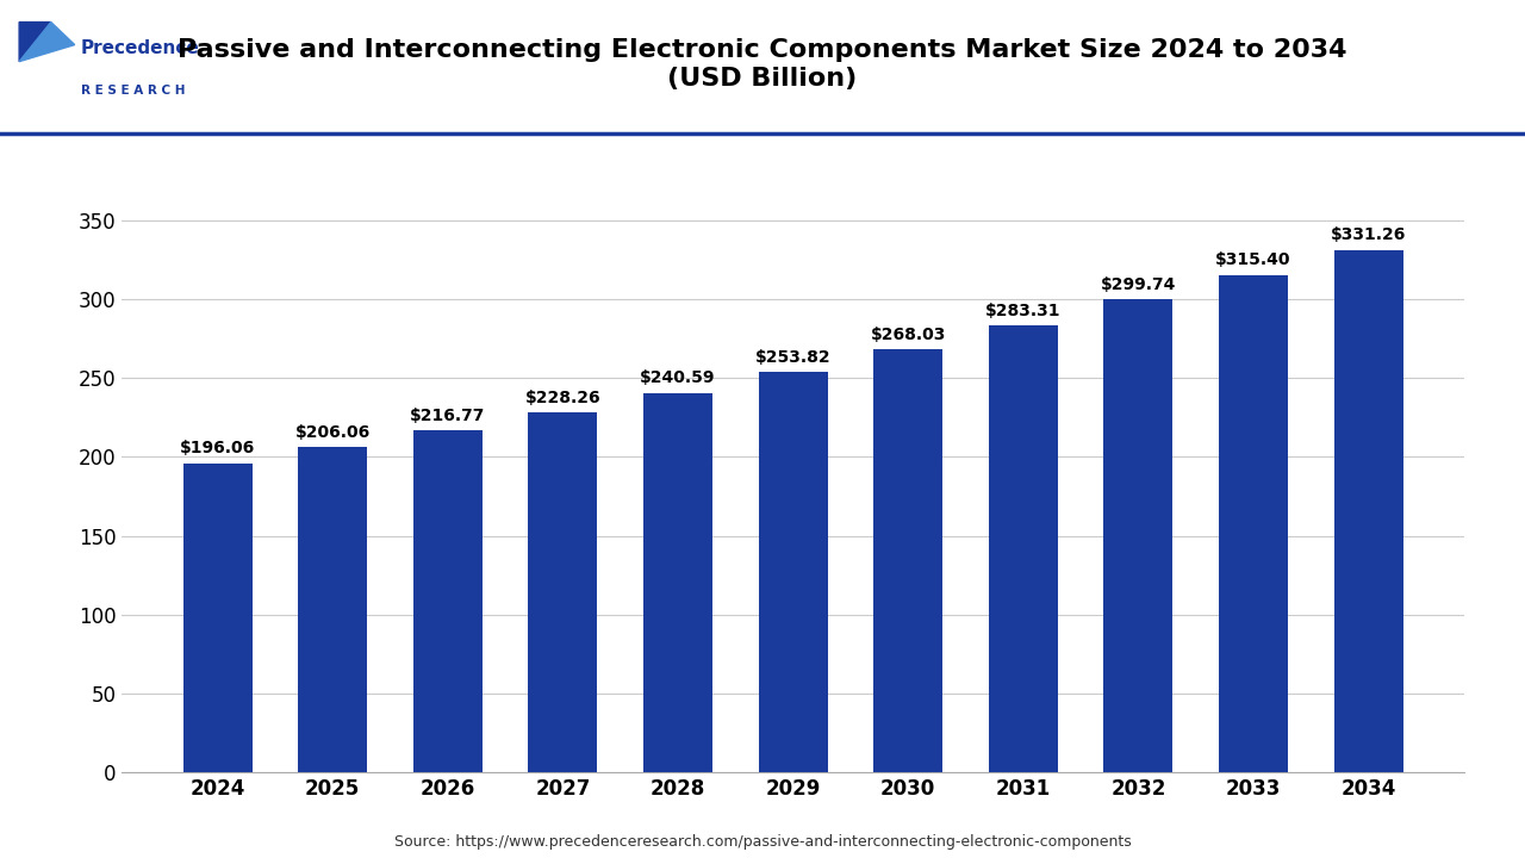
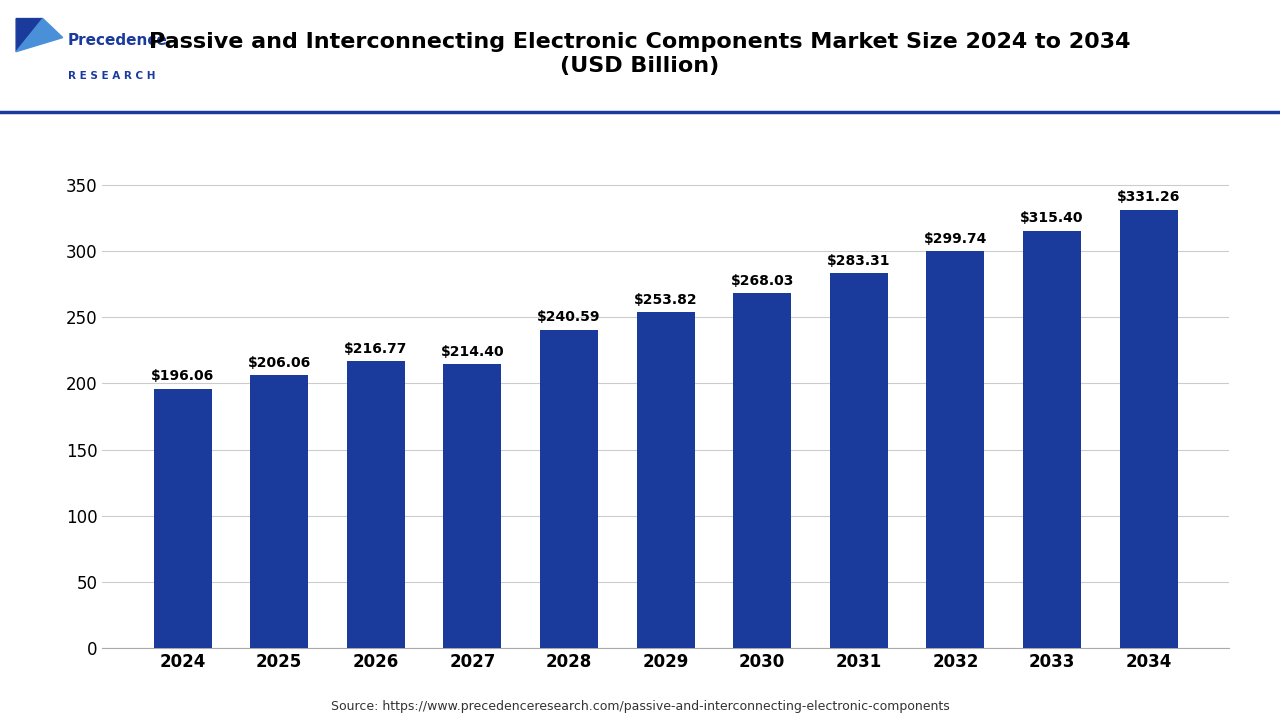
2027: $228.26 -> $214.40
